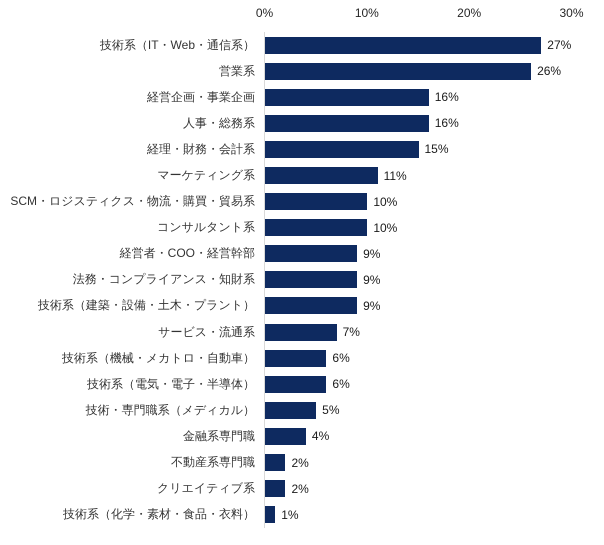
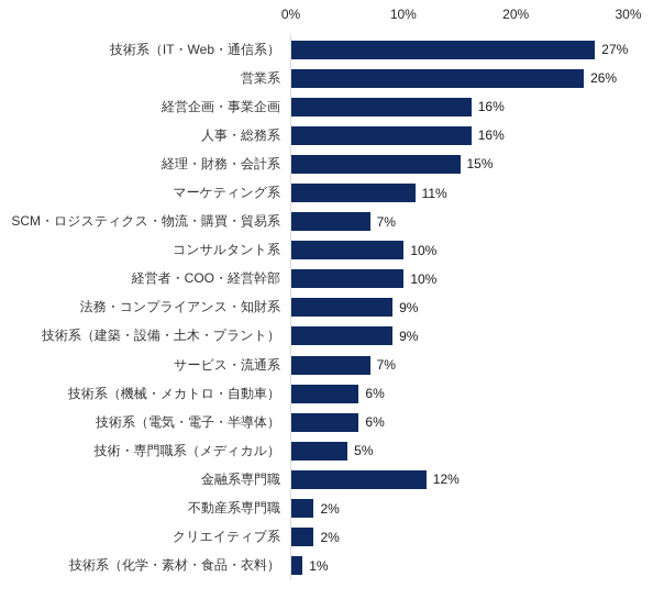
SCM・ロジスティクス・物流・購買・貿易系: 10% -> 7%
経営者・COO・経営幹部: 9% -> 10%
金融系専門職: 4% -> 12%
